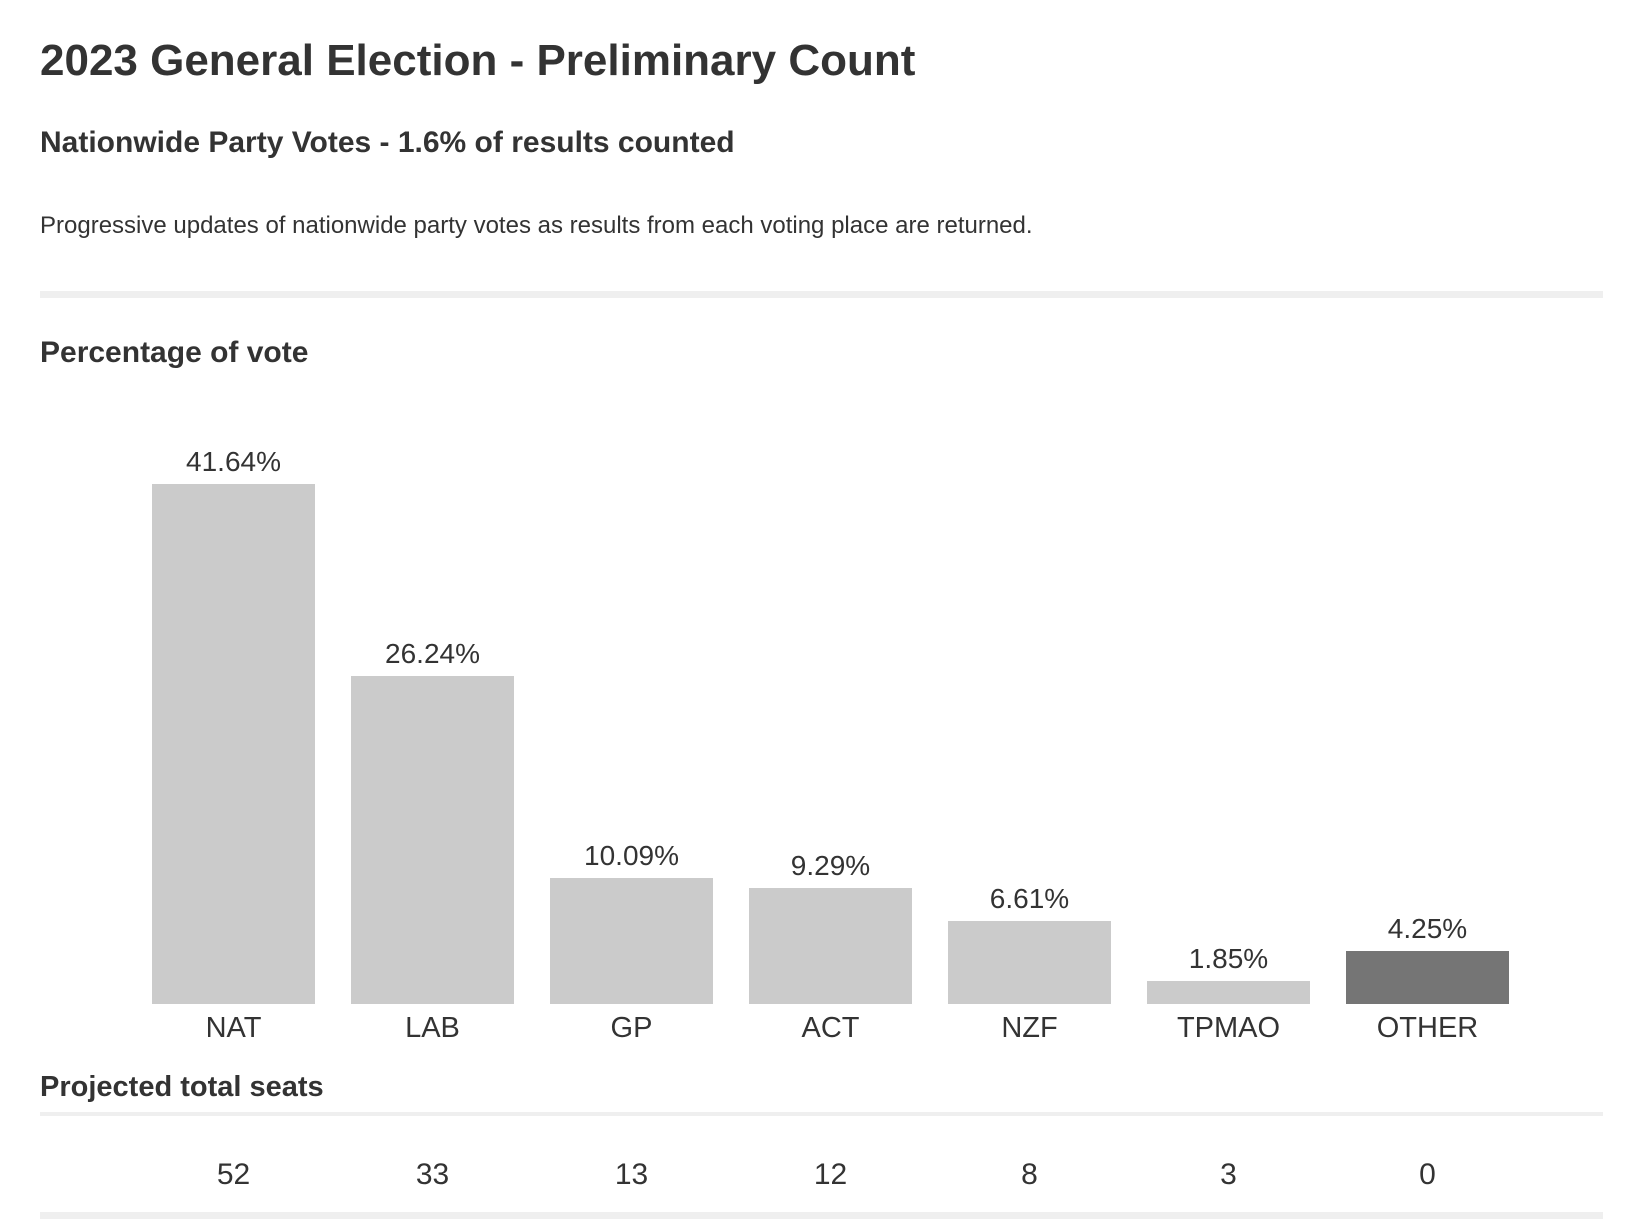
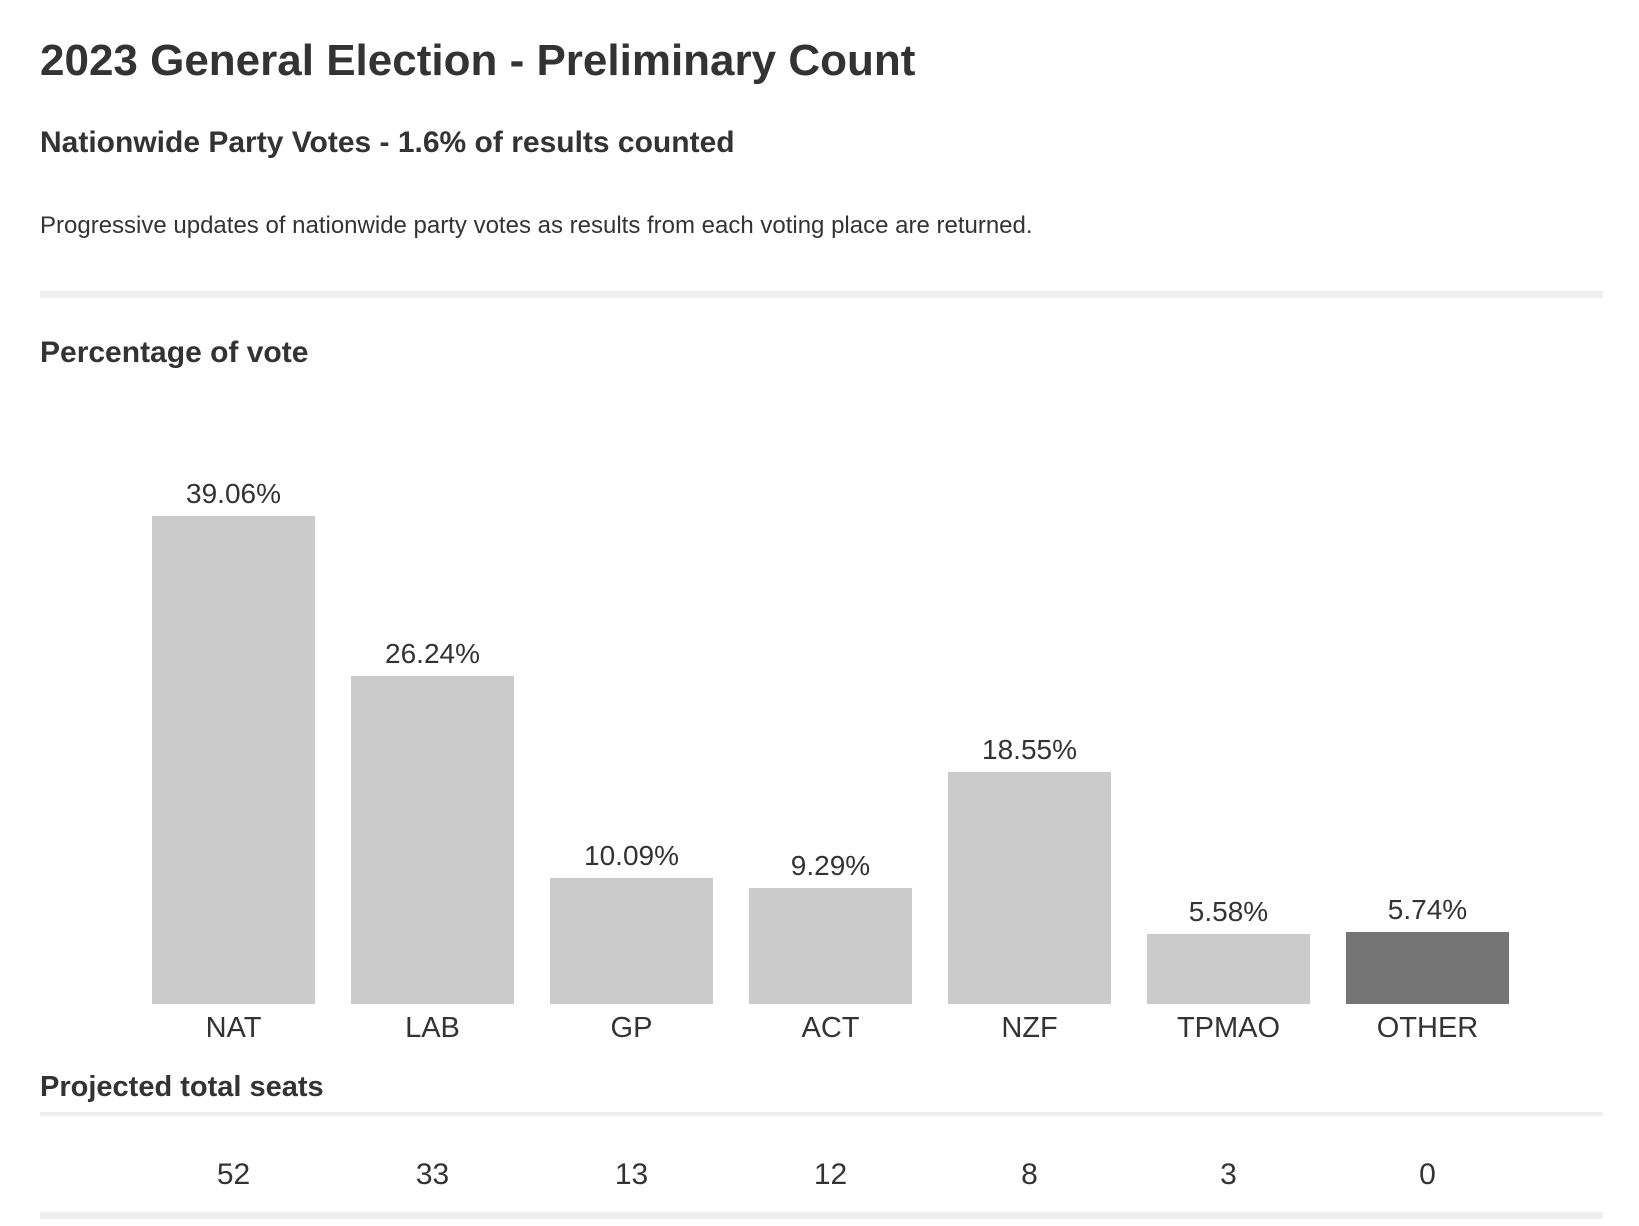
NAT: 41.64% -> 39.06%
NZF: 6.61% -> 18.55%
TPMAO: 1.85% -> 5.58%
OTHER: 4.25% -> 5.74%
